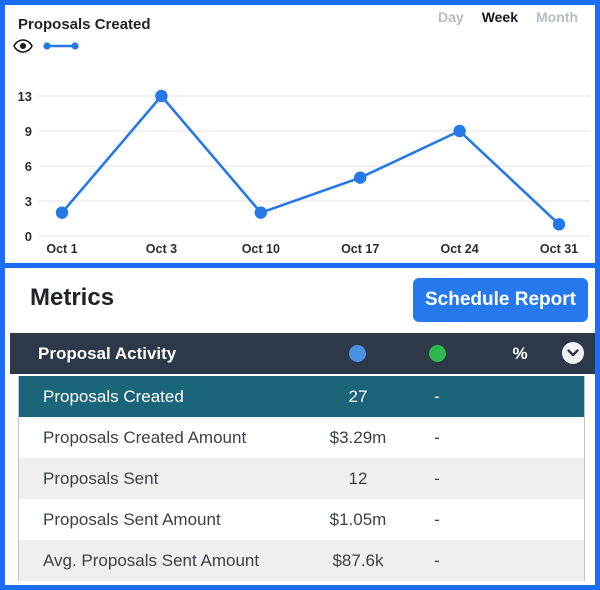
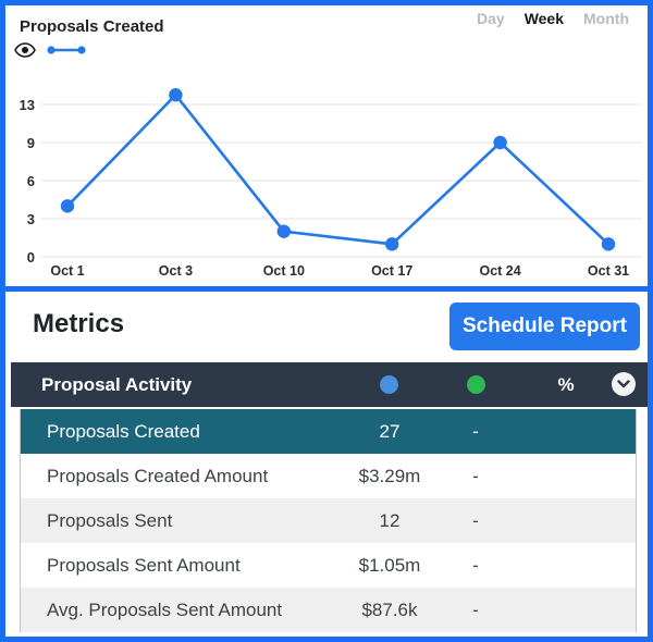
Oct 1: 2 -> 4
Oct 3: 13 -> 14
Oct 17: 5 -> 1
